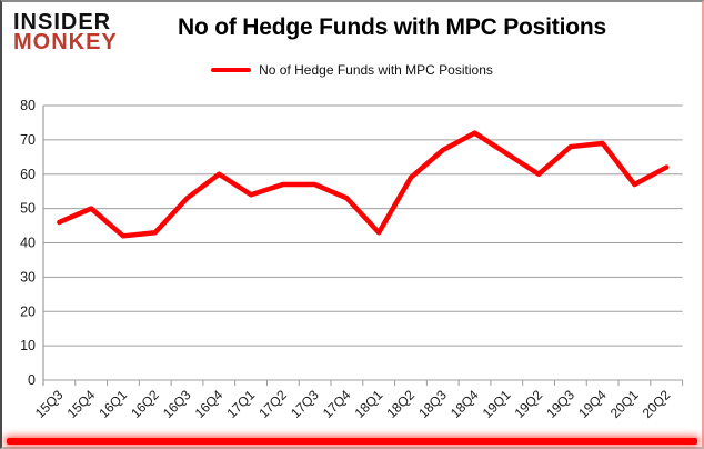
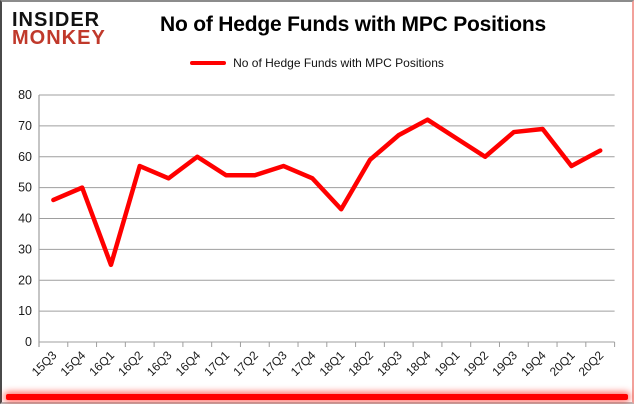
16Q1: 42 -> 25
16Q2: 43 -> 57
17Q2: 57 -> 54
